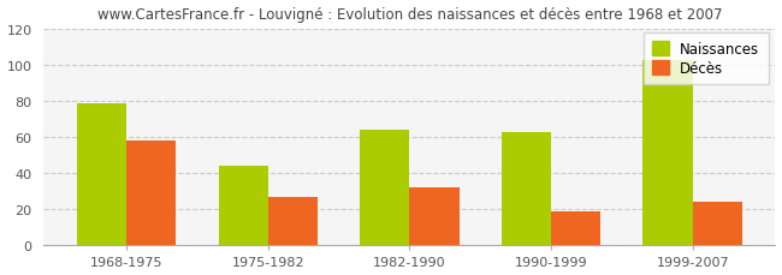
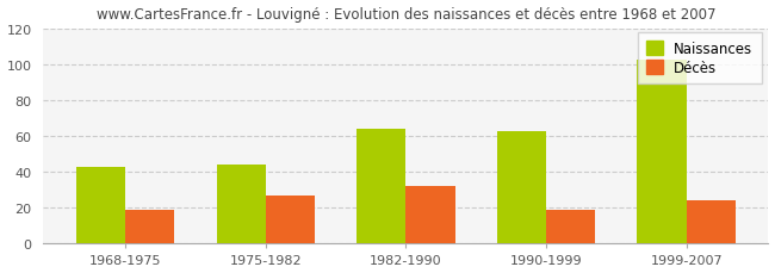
Naissances/1968-1975: 79 -> 43
Décès/1968-1975: 58 -> 19
